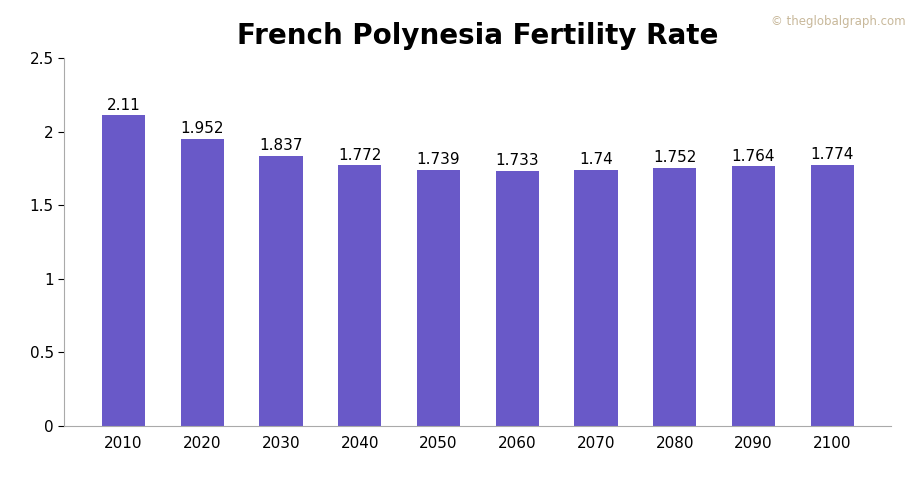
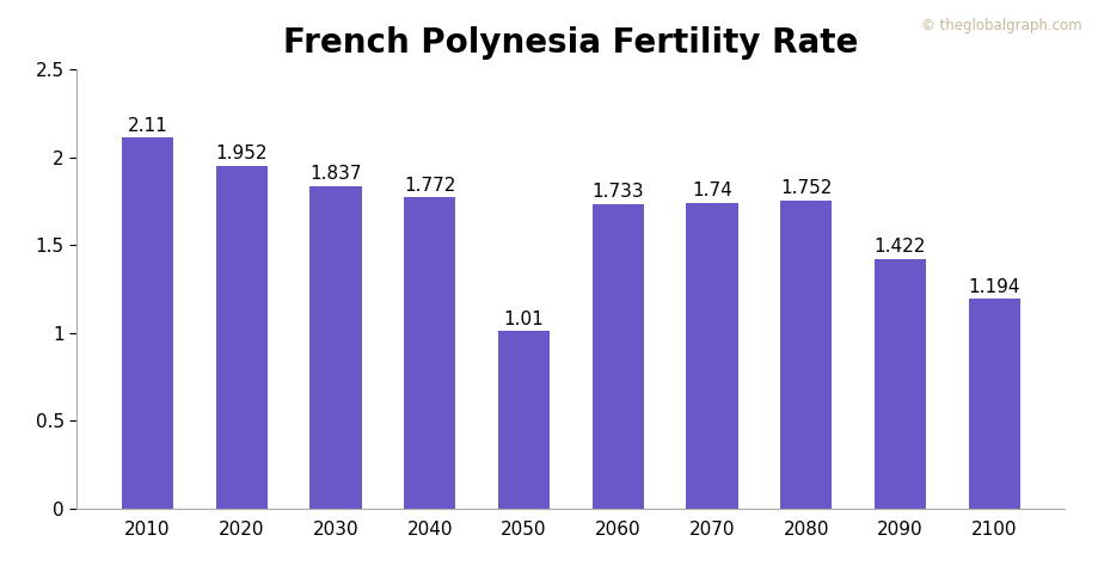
2050: 1.739 -> 1.01
2090: 1.764 -> 1.422
2100: 1.774 -> 1.194
